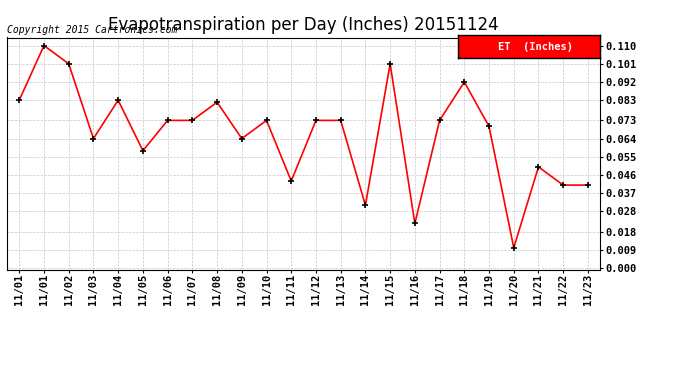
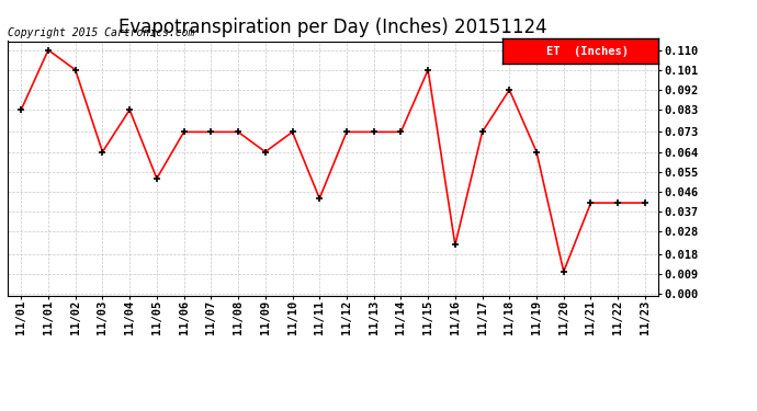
11/05: 0.058 -> 0.052
11/08: 0.082 -> 0.073
11/14: 0.031 -> 0.073
11/19: 0.070 -> 0.064
11/21: 0.050 -> 0.041
